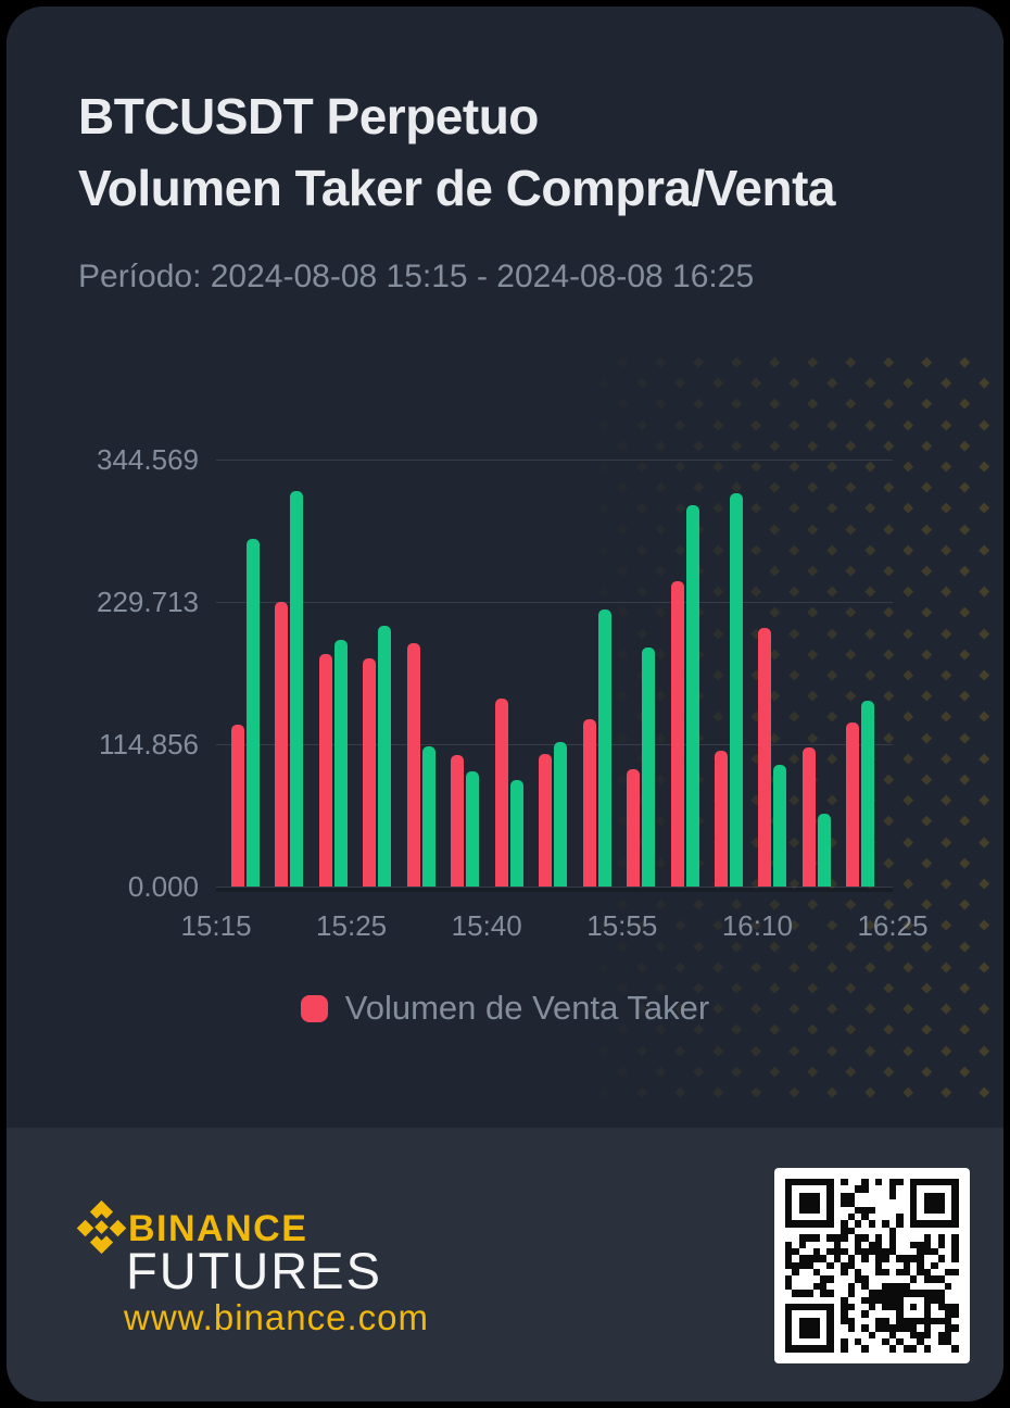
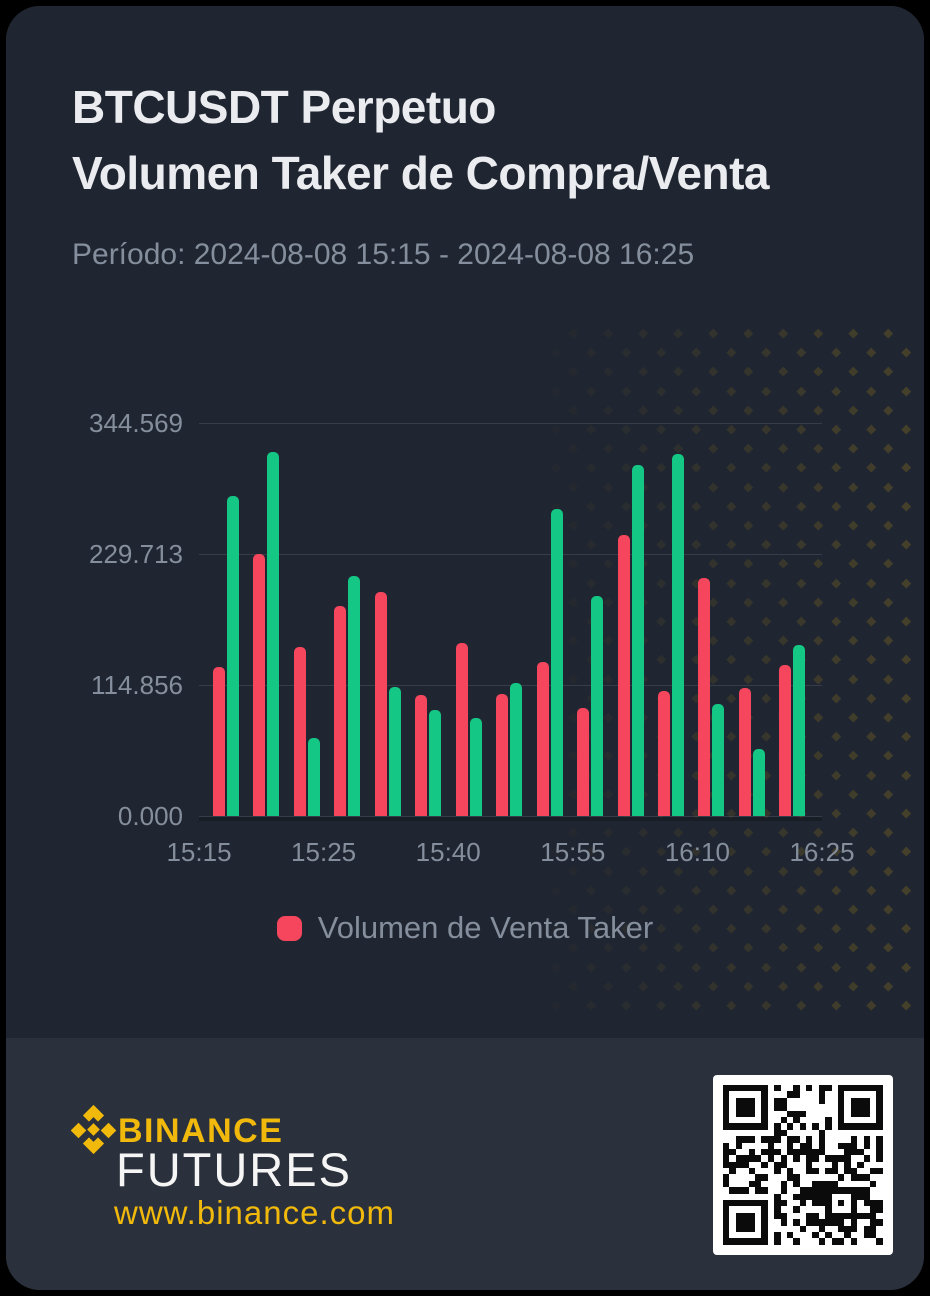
Volumen de Venta Taker/15:25: 188 -> 148
Volumen de Compra Taker/15:25: 199 -> 68
Volumen de Compra Taker/15:55: 224 -> 269
